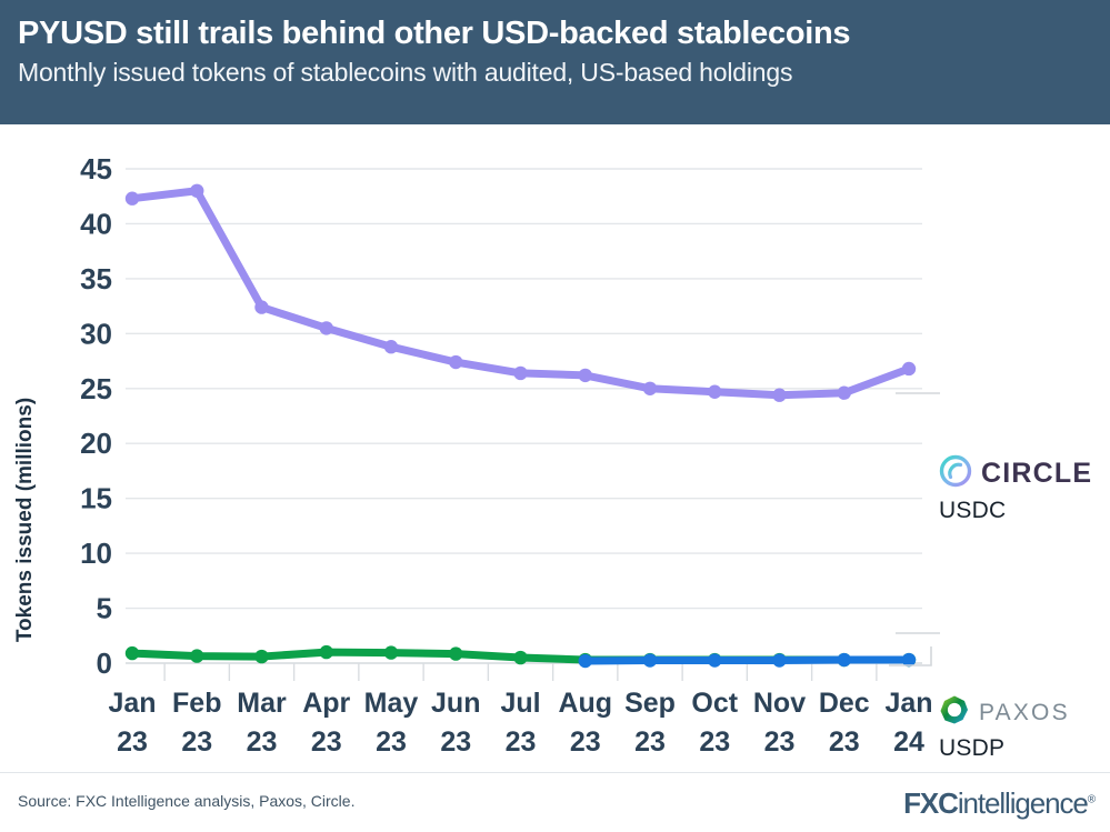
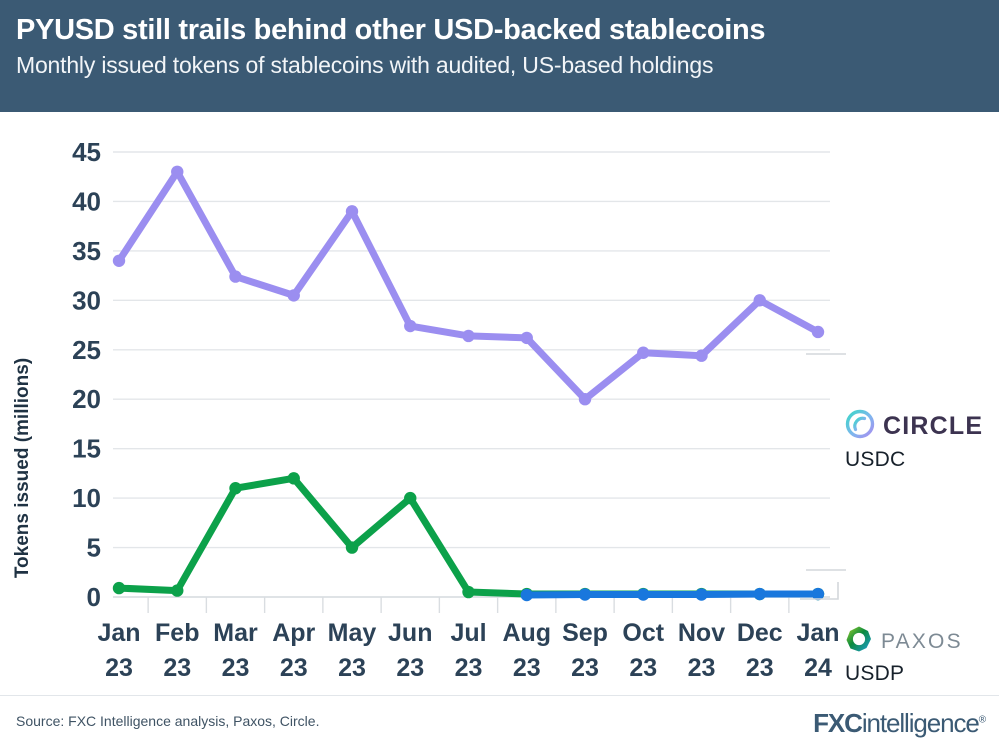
USDC/Jan 23: 42 -> 34
USDP/Mar 23: 1 -> 11
USDP/Apr 23: 1 -> 12
USDC/May 23: 29 -> 39
USDP/May 23: 1 -> 5
USDP/Jun 23: 1 -> 10
USDC/Sep 23: 25 -> 20
USDC/Dec 23: 25 -> 30
